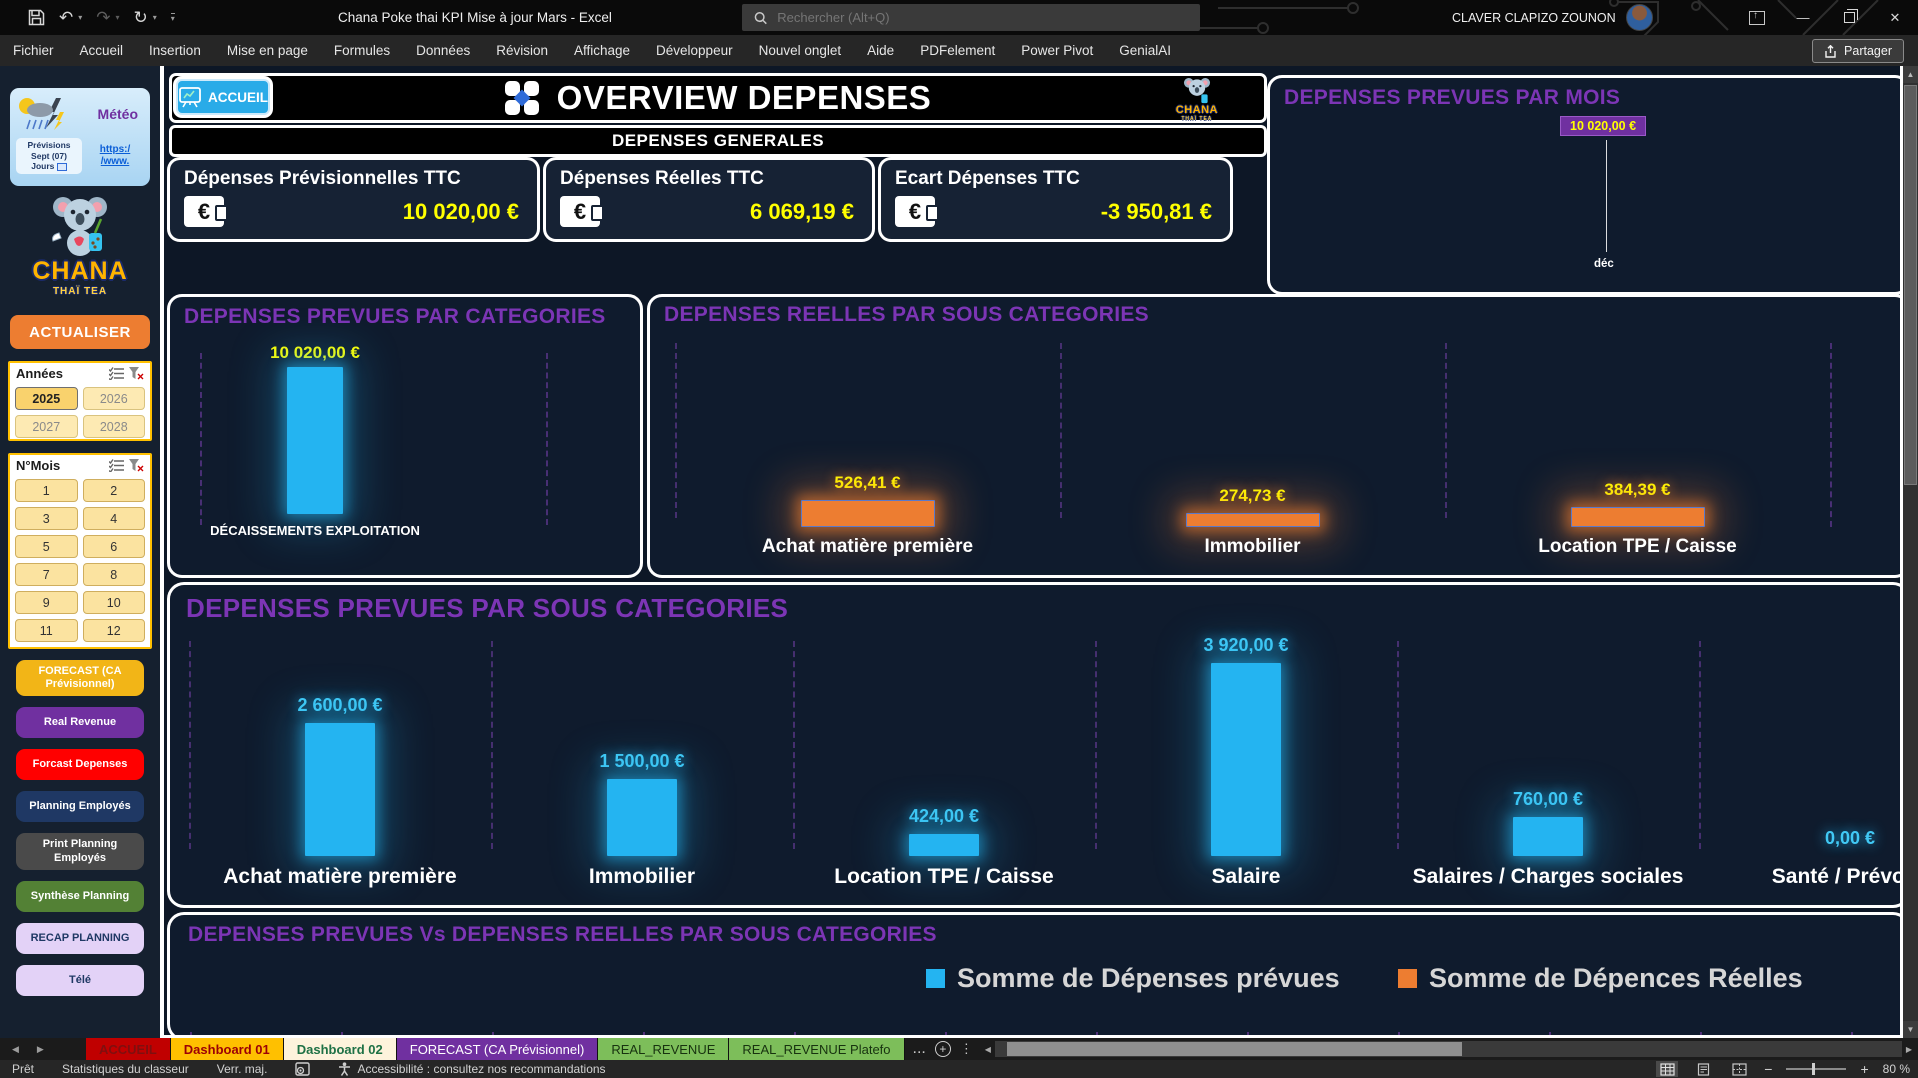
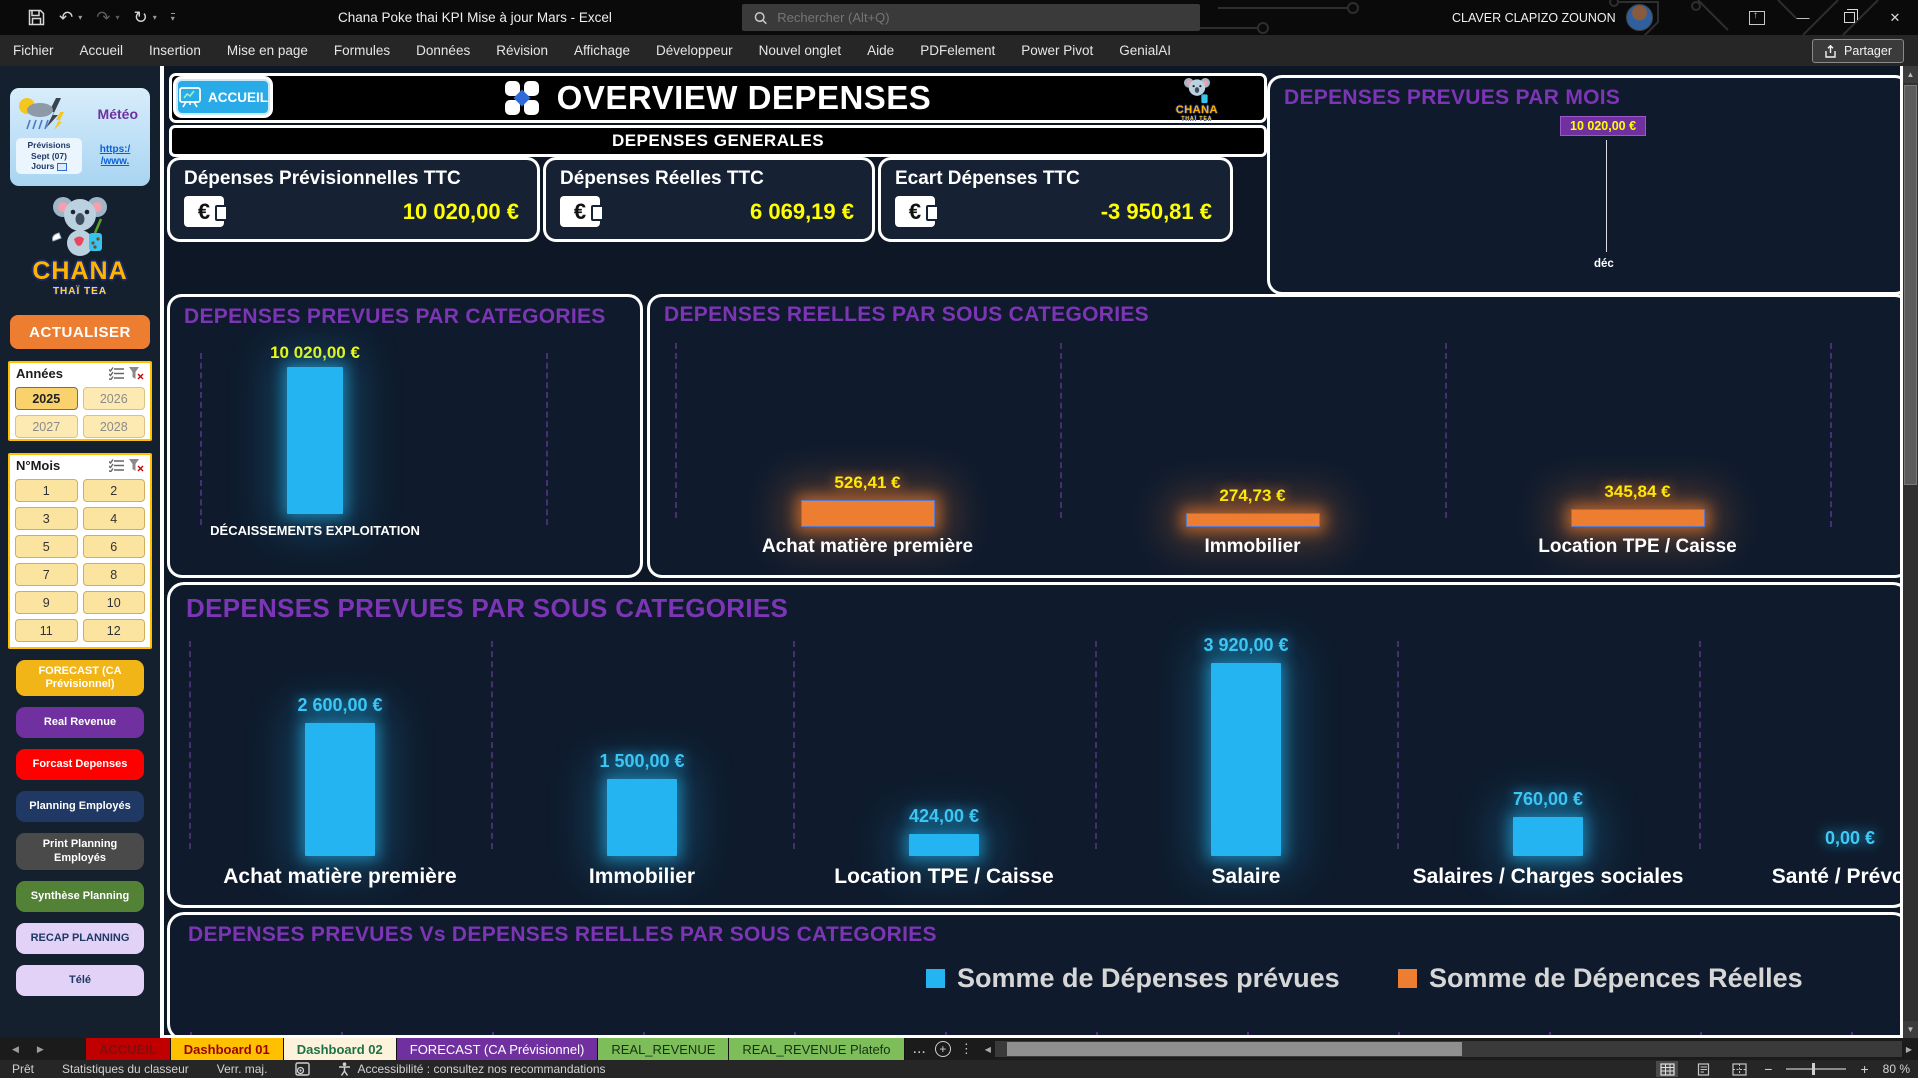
DEPENSES REELLES PAR SOUS CATEGORIES/Location TPE / Caisse: 384,39 -> 345,84
